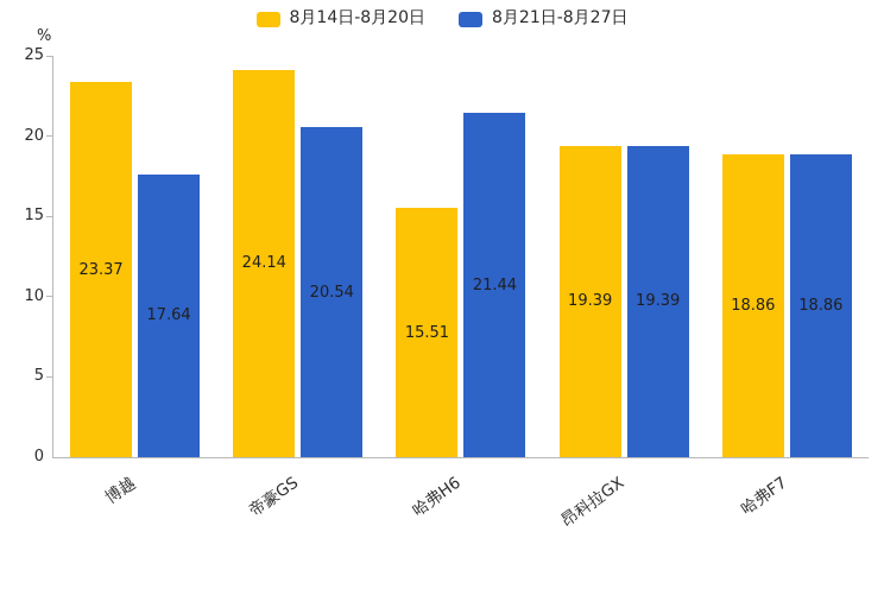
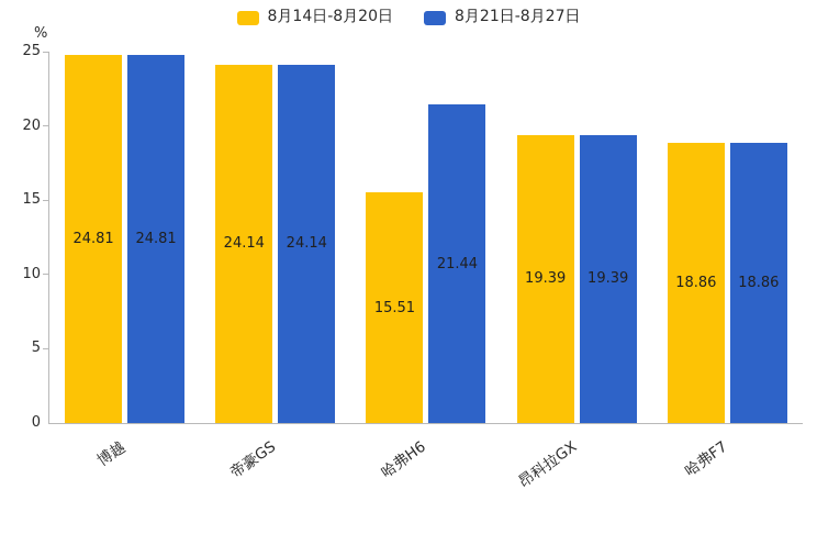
8月14日-8月20日/博越: 23.37 -> 24.81
8月21日-8月27日/博越: 17.64 -> 24.81
8月21日-8月27日/帝豪GS: 20.54 -> 24.14
